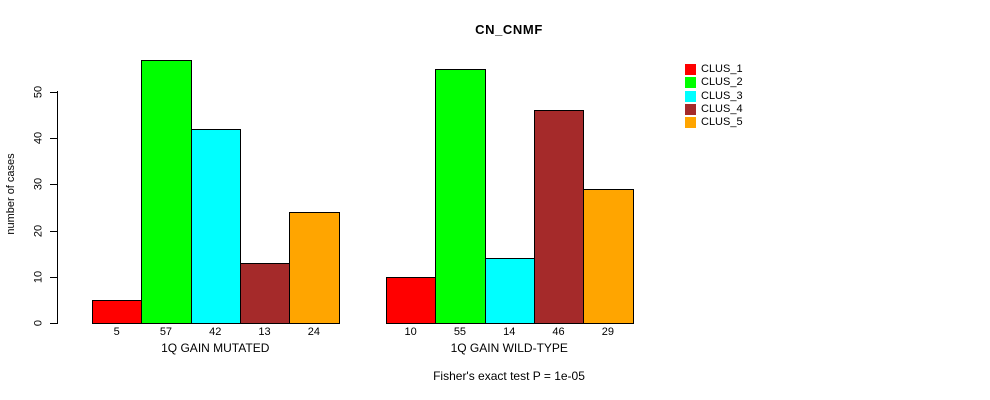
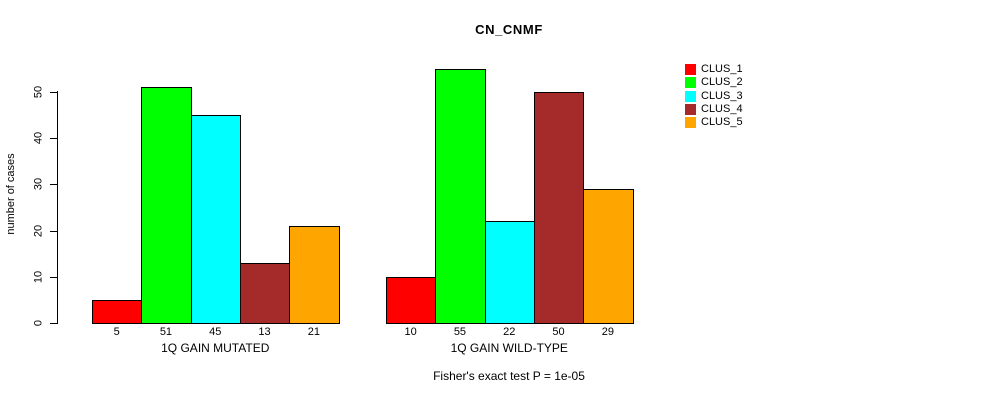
CLUS_2/1Q GAIN MUTATED: 57 -> 51
CLUS_3/1Q GAIN MUTATED: 42 -> 45
CLUS_5/1Q GAIN MUTATED: 24 -> 21
CLUS_3/1Q GAIN WILD-TYPE: 14 -> 22
CLUS_4/1Q GAIN WILD-TYPE: 46 -> 50
